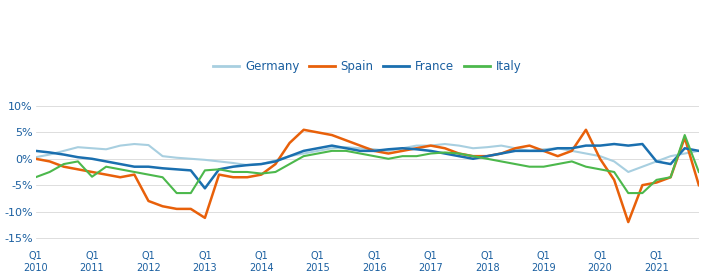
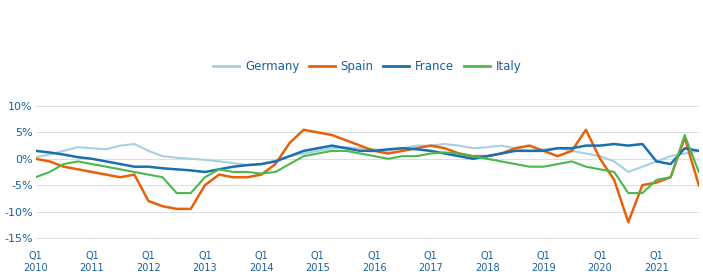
Italy/Q1 2011: -3.4% -> -1.0%
Germany/Q1 2012: 2.6% -> 1.5%
Spain/Q1 2013: -11.2% -> -5.0%
France/Q1 2013: -5.6% -> -2.5%
Italy/Q1 2013: -2.2% -> -3.5%
